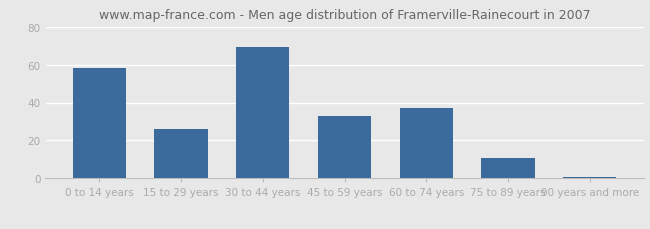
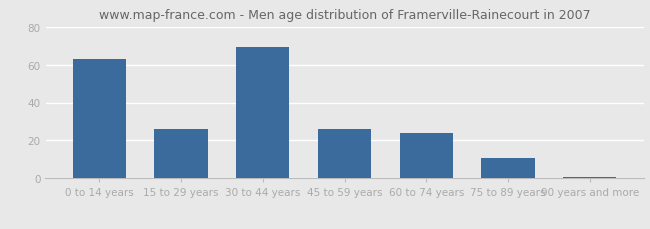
0 to 14 years: 58 -> 63
45 to 59 years: 33 -> 26
60 to 74 years: 37 -> 24
